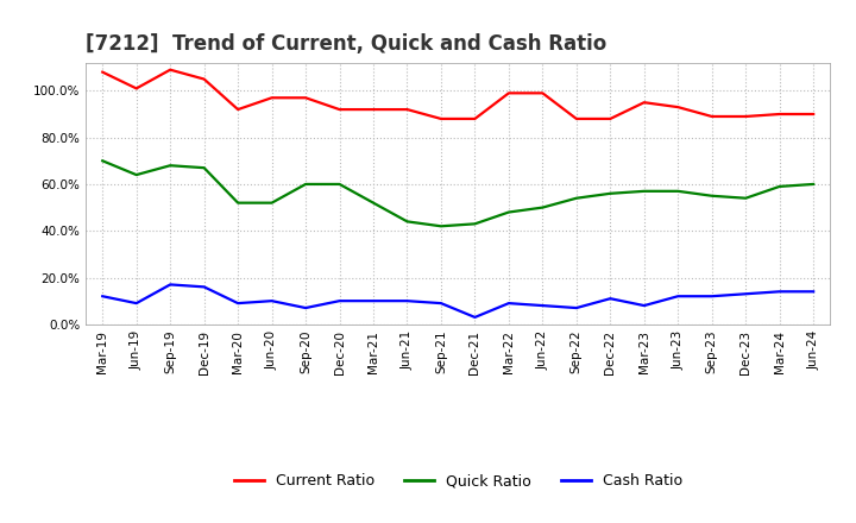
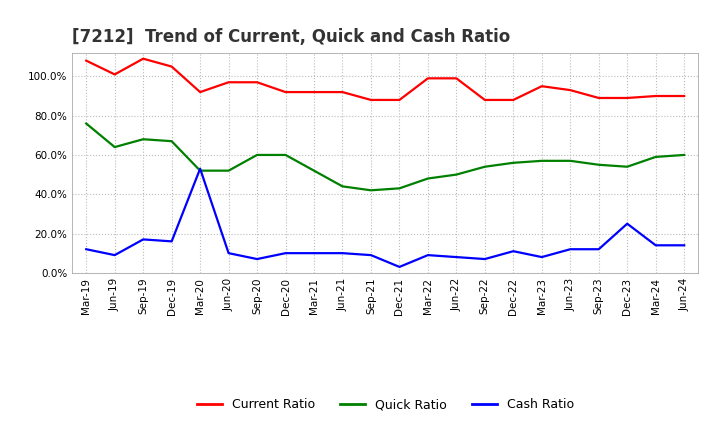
Quick Ratio/Mar-19: 70% -> 76%
Cash Ratio/Mar-20: 9% -> 53%
Cash Ratio/Dec-23: 13% -> 25%
